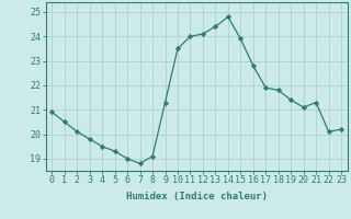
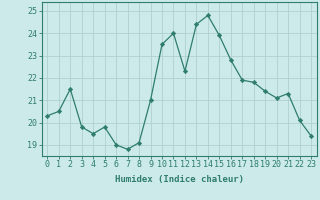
0: 20.9 -> 20.3
2: 20.1 -> 21.5
5: 19.3 -> 19.8
9: 21.3 -> 21.0
12: 24.1 -> 22.3
23: 20.2 -> 19.4
